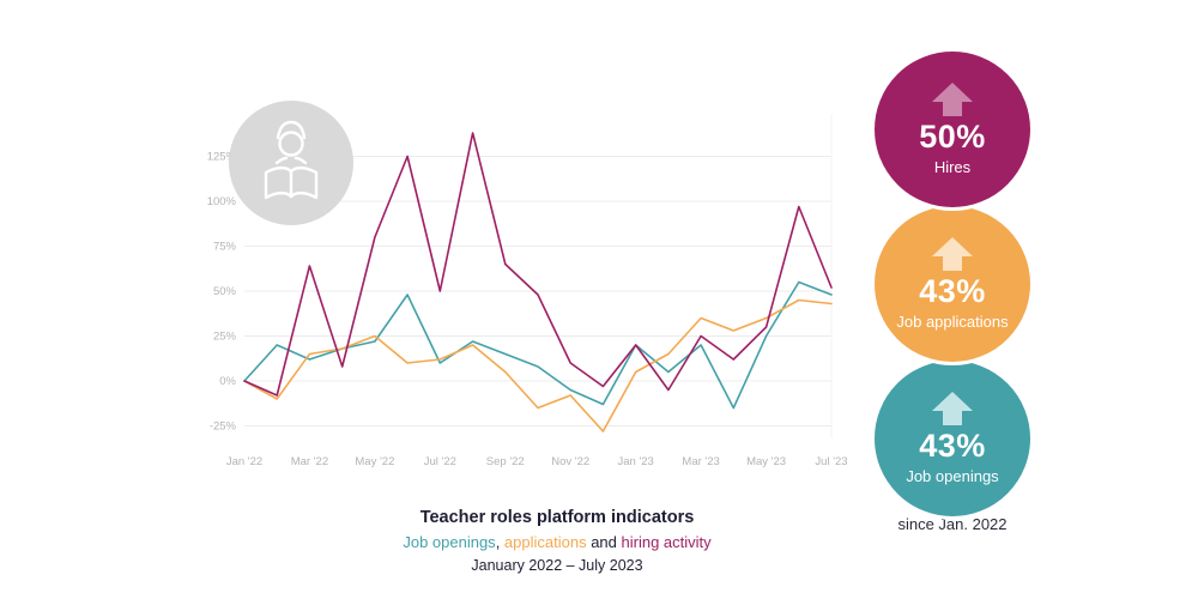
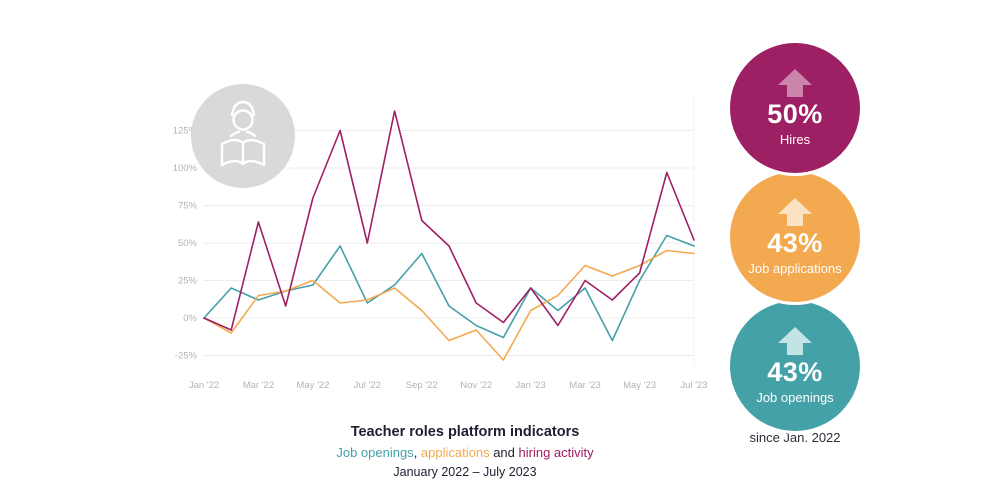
Job openings/Sep '22: 15% -> 43%
